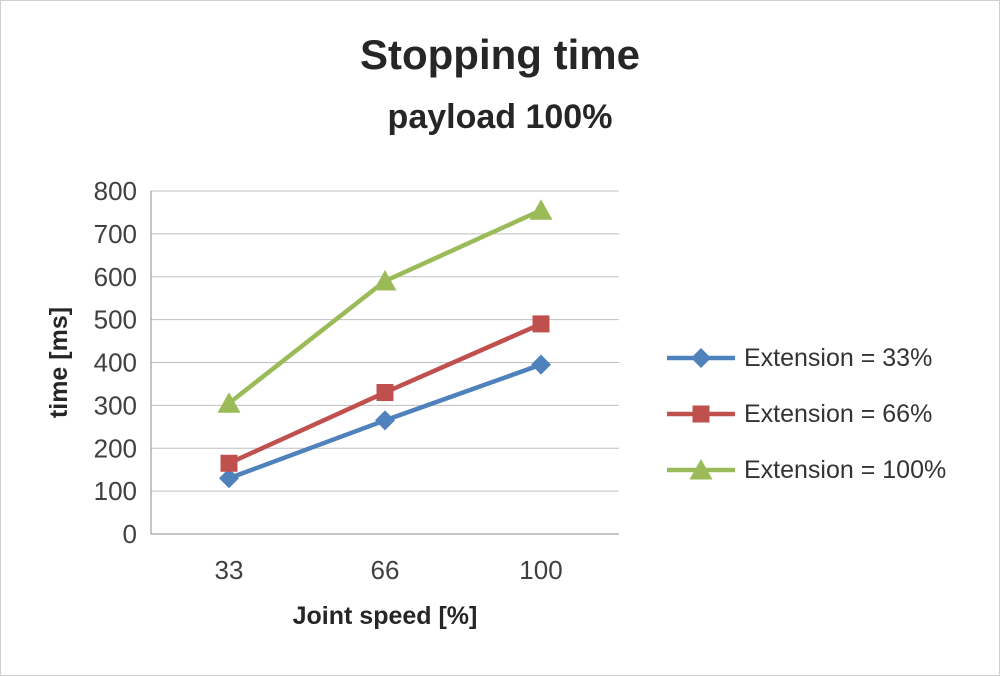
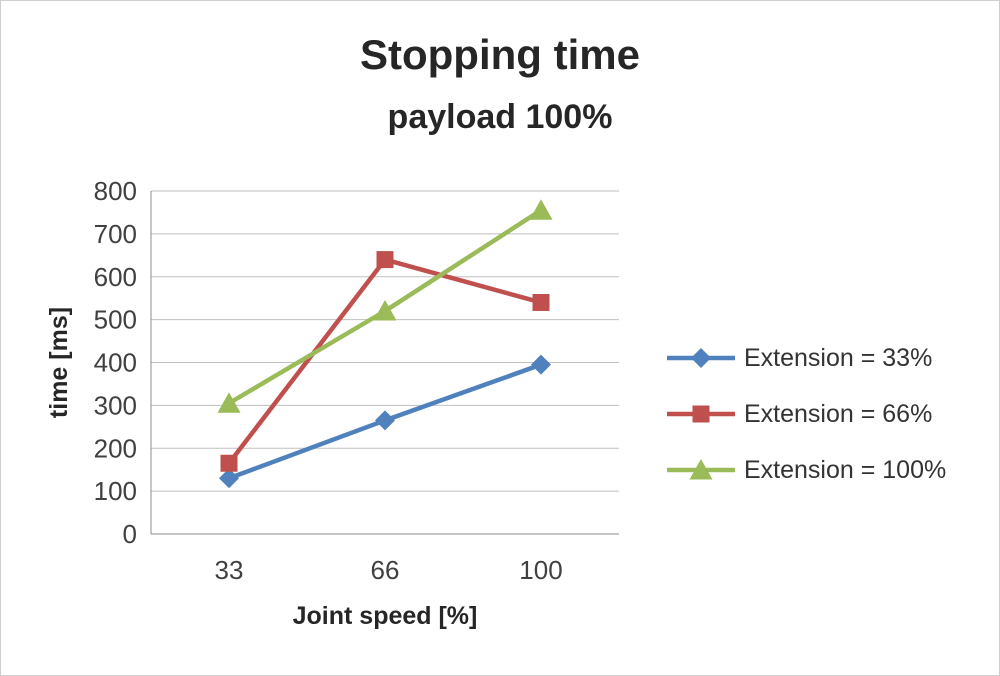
Extension = 66%/66: 330 -> 640
Extension = 100%/66: 590 -> 520
Extension = 66%/100: 490 -> 540
